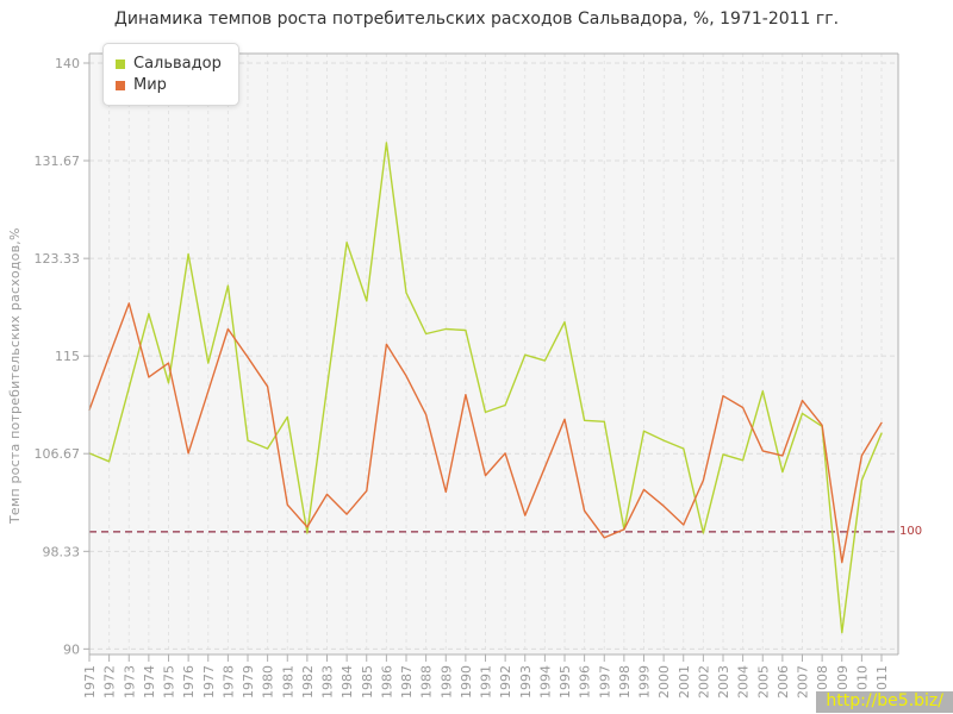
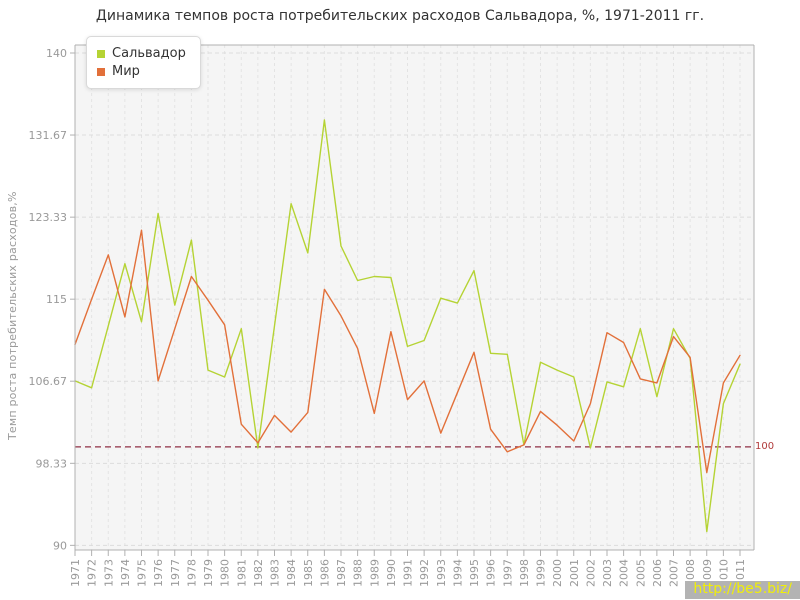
Мир/1975: 114 -> 122
Сальвадор/1981: 110 -> 112
Сальвадор/2007: 110 -> 112
